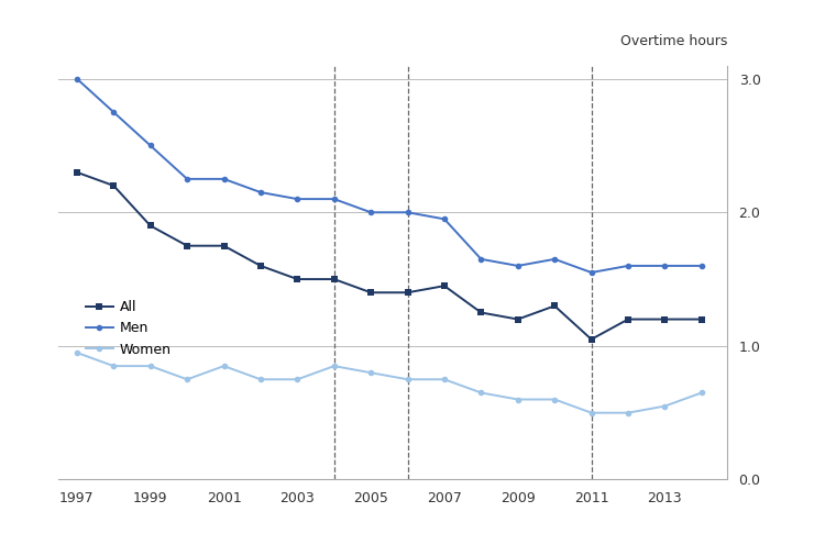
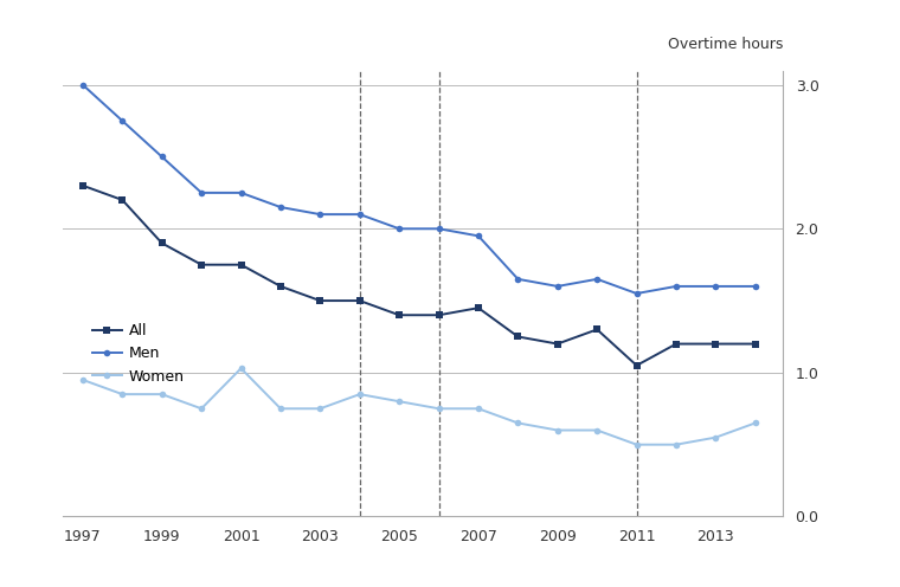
Women/2001: 0.85 -> 1.03
